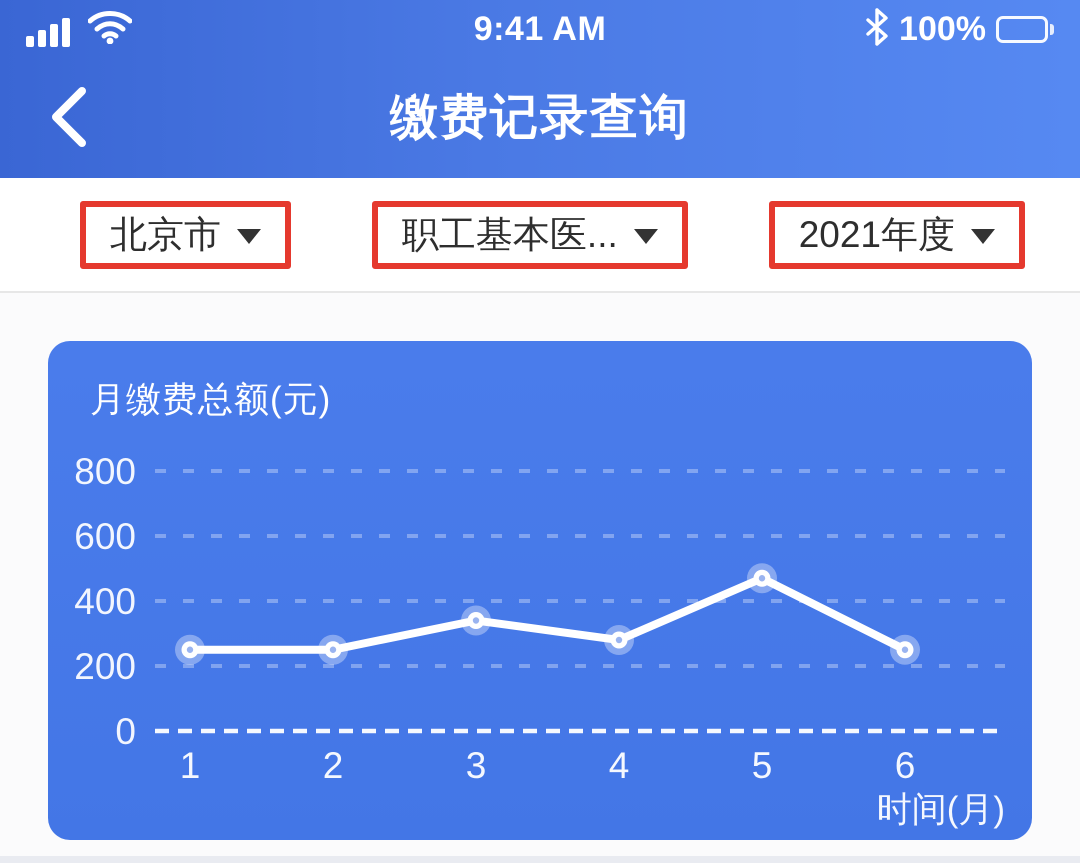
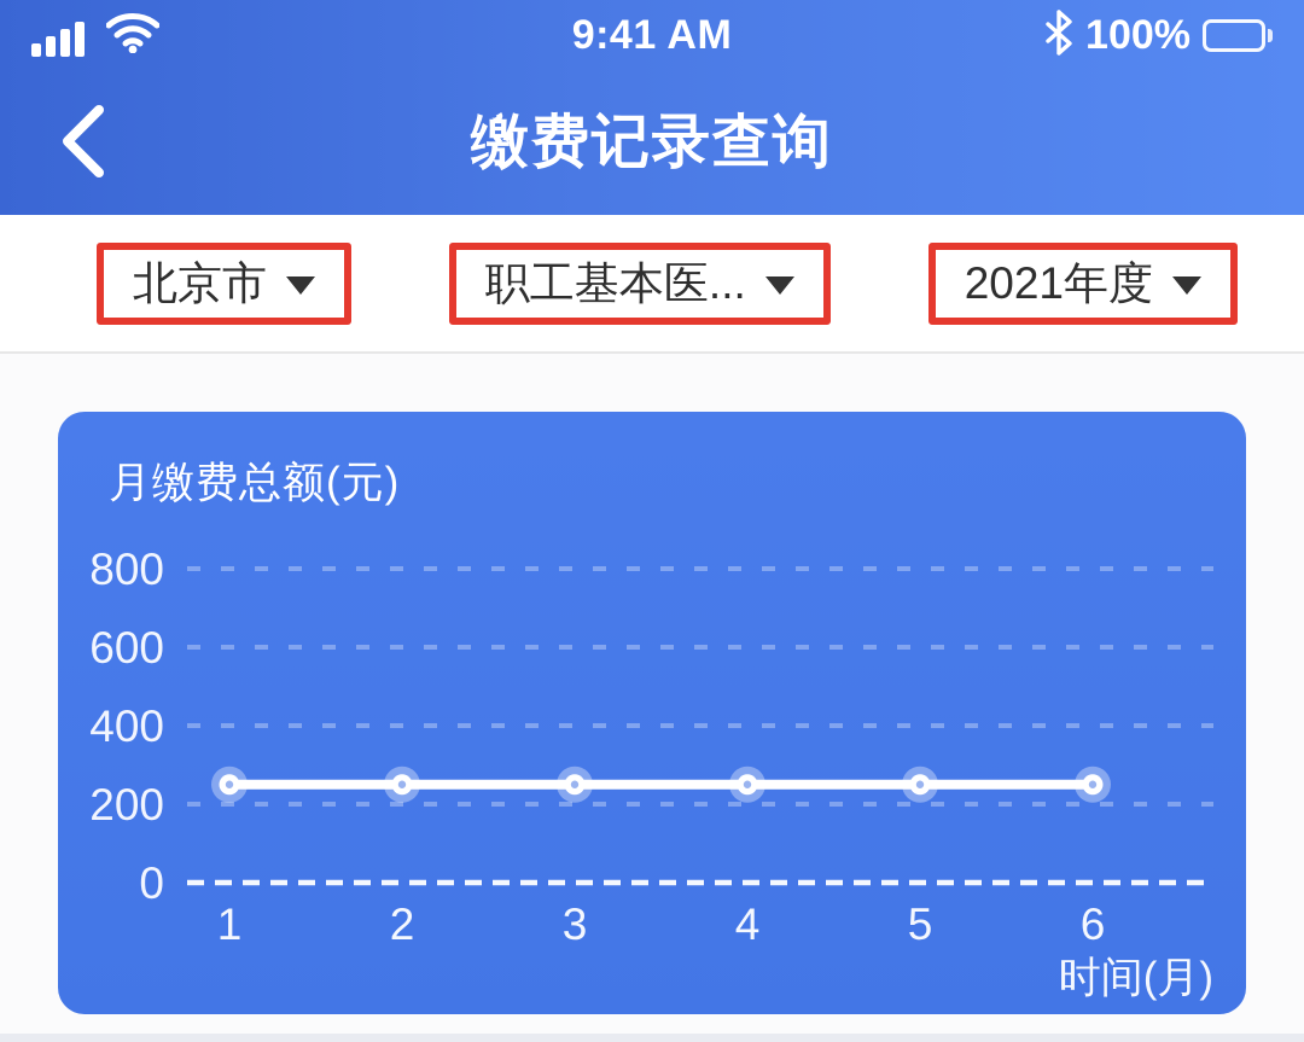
3: 340 -> 250
4: 280 -> 250
5: 470 -> 250
